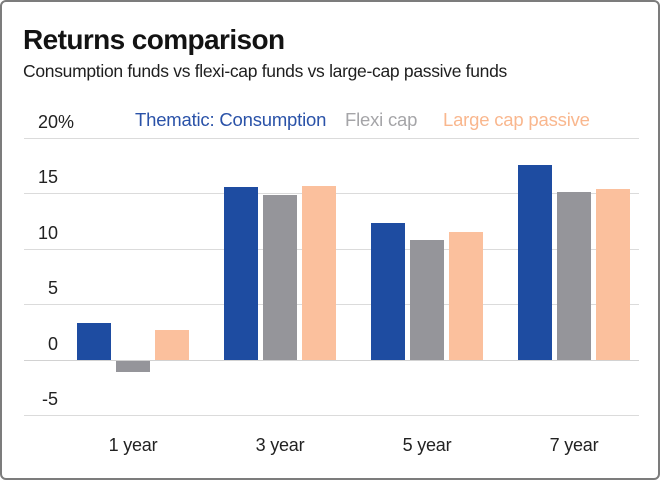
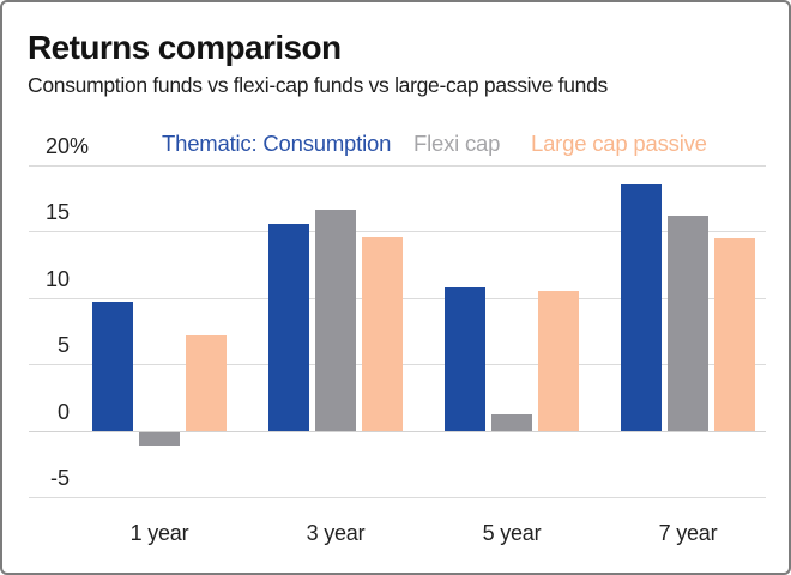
Thematic: Consumption/1 year: 3.3 -> 9.7
Large cap passive/1 year: 2.7 -> 7.2
Flexi cap/3 year: 14.9 -> 16.7
Large cap passive/3 year: 15.7 -> 14.6
Thematic: Consumption/5 year: 12.3 -> 10.8
Flexi cap/5 year: 10.8 -> 1.2
Large cap passive/5 year: 11.5 -> 10.5
Thematic: Consumption/7 year: 17.6 -> 18.6
Flexi cap/7 year: 15.1 -> 16.2
Large cap passive/7 year: 15.4 -> 14.5
